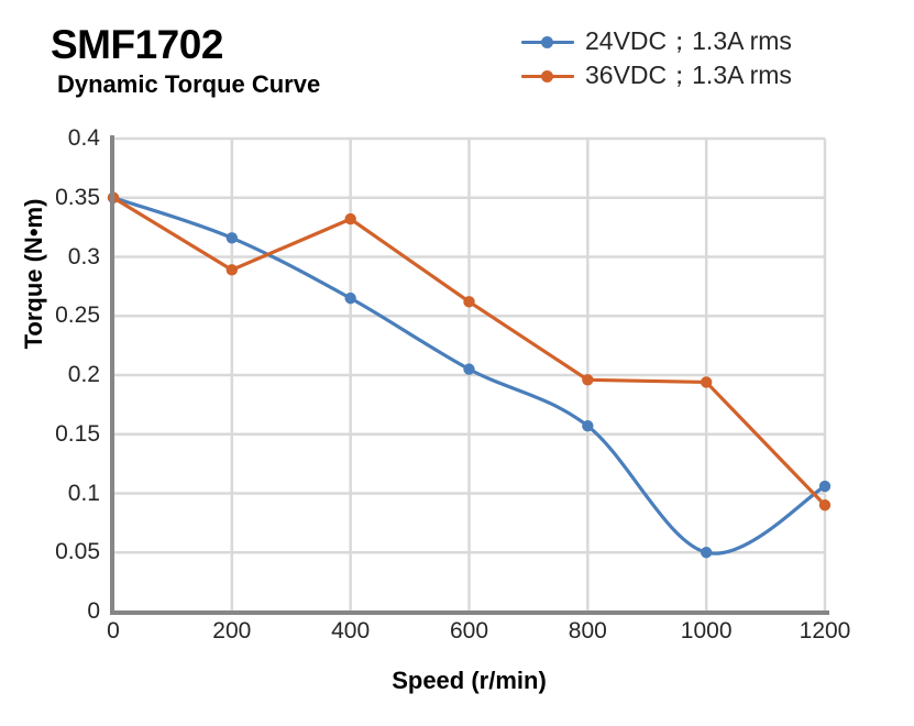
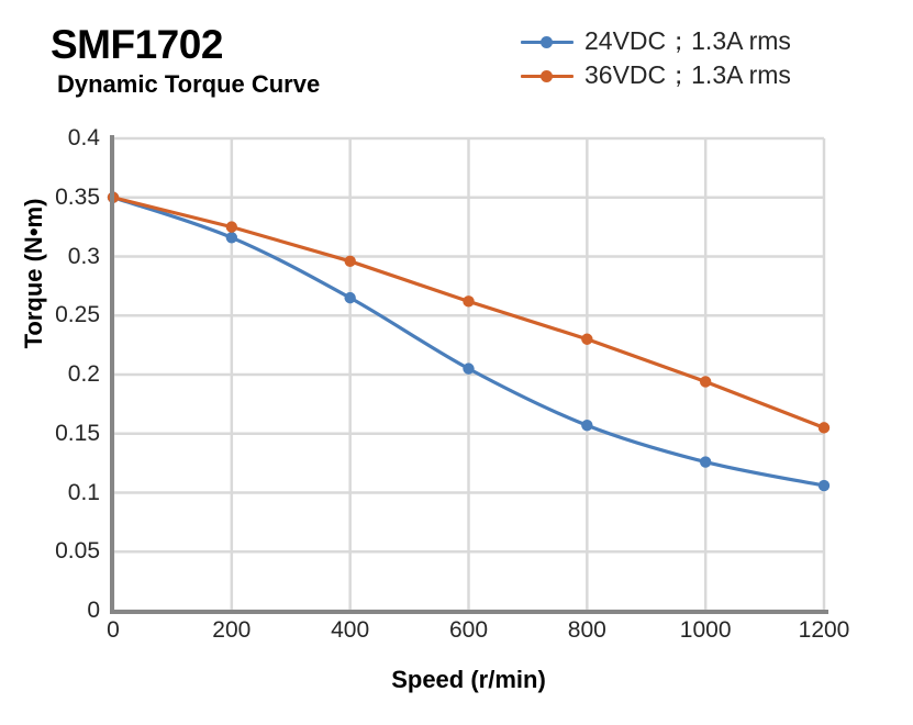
36VDC；1.3A rms/200: 0.289 -> 0.325
36VDC；1.3A rms/400: 0.332 -> 0.296
36VDC；1.3A rms/800: 0.196 -> 0.230
24VDC；1.3A rms/1000: 0.050 -> 0.126
36VDC；1.3A rms/1200: 0.090 -> 0.155
